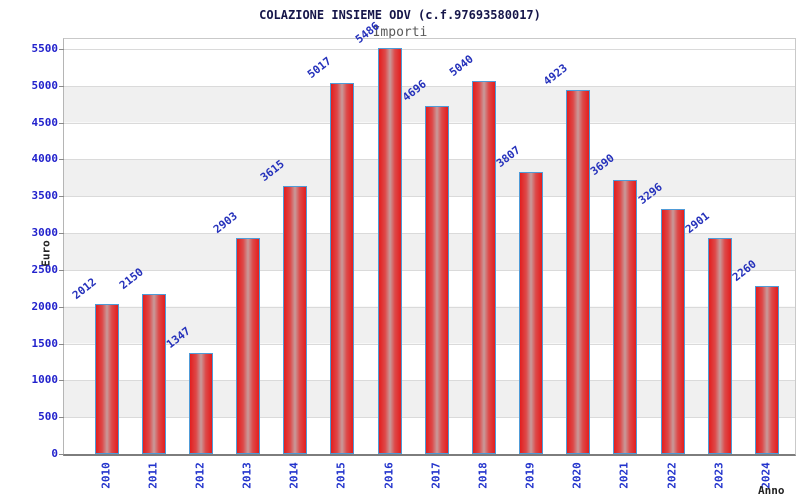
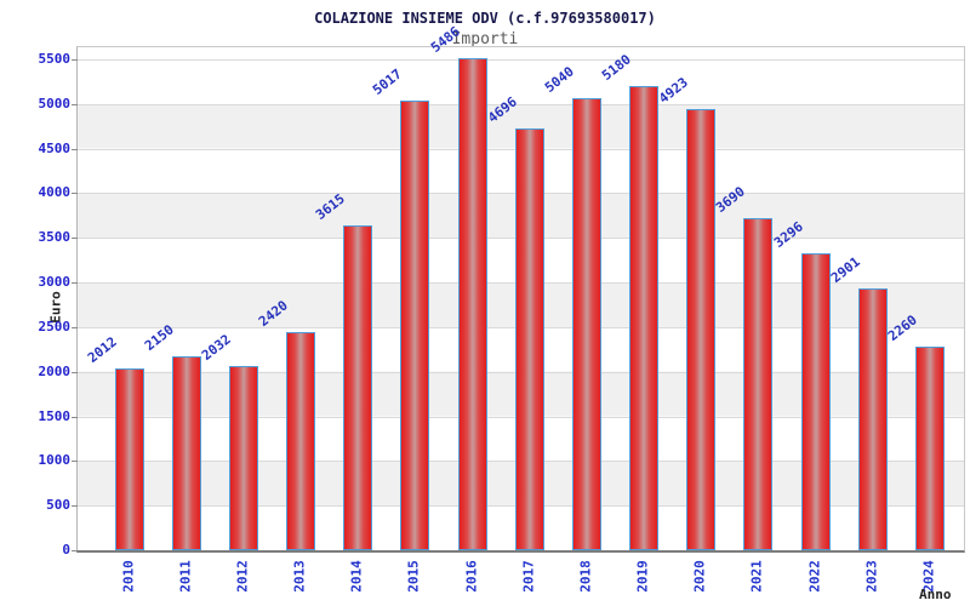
2012: 1347 -> 2032
2013: 2903 -> 2420
2019: 3807 -> 5180
